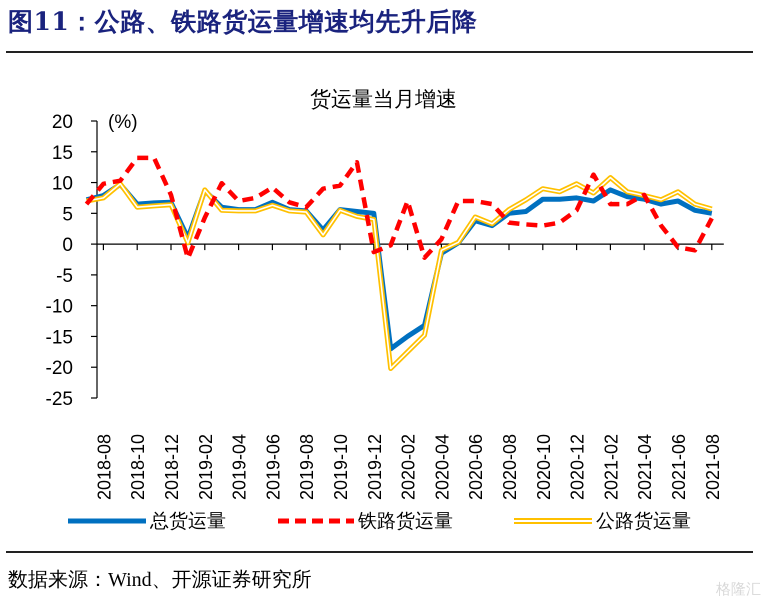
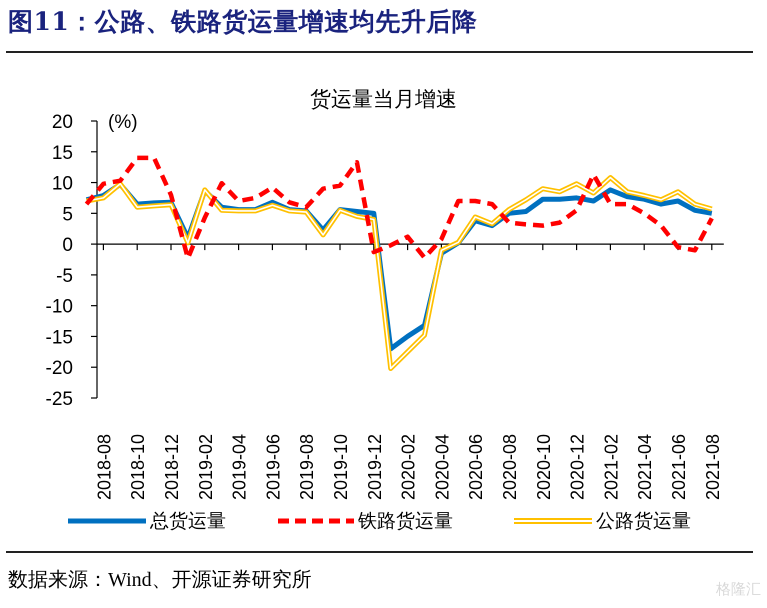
铁路货运量/2020-02: 7 -> 1
铁路货运量/2021-04: 8 -> 5
